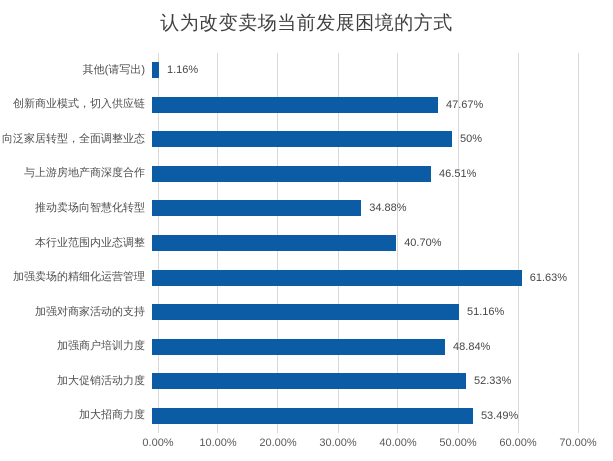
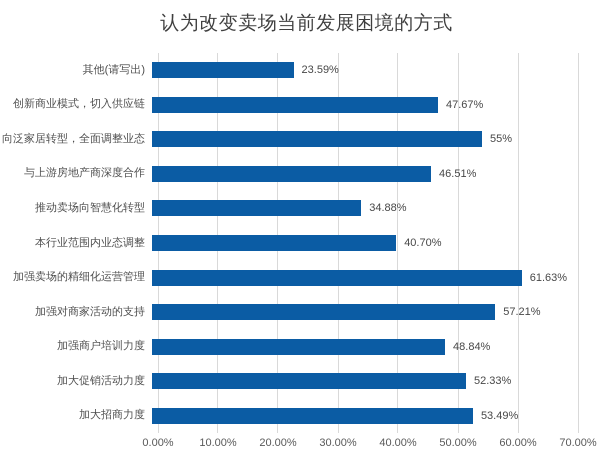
其他(请写出): 1.16% -> 23.59%
向泛家居转型，全面调整业态: 50% -> 55%
加强对商家活动的支持: 51.16% -> 57.21%
